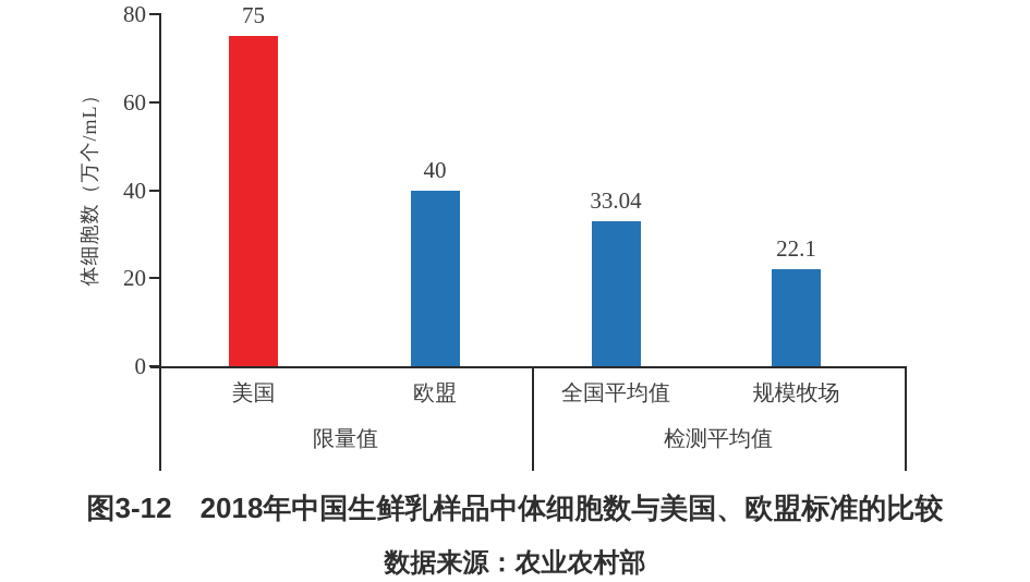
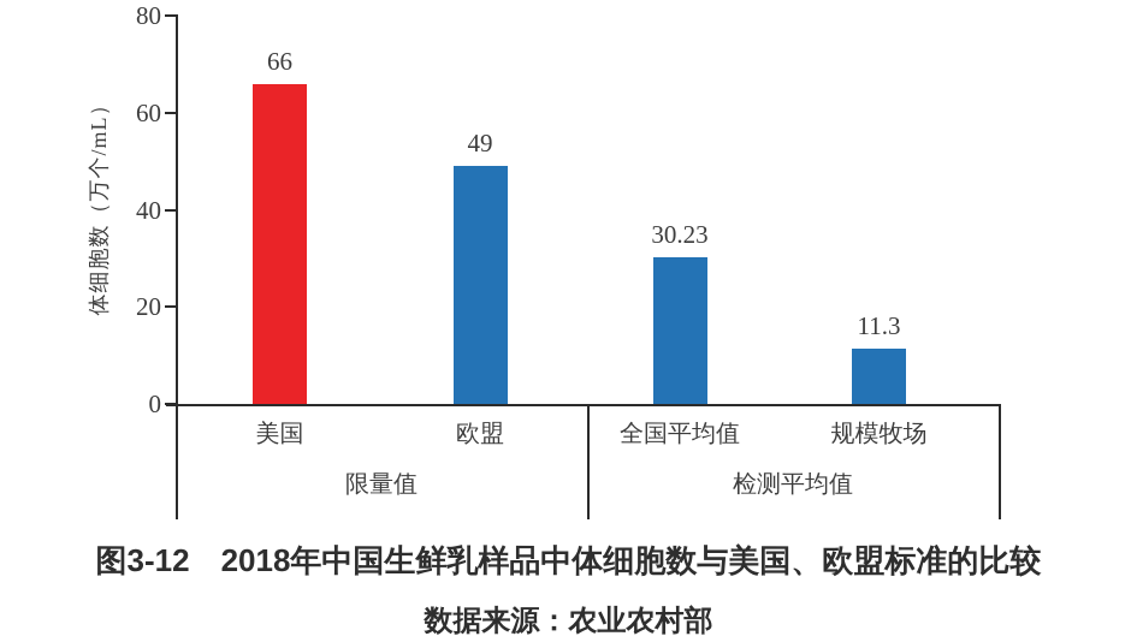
美国: 75 -> 66
欧盟: 40 -> 49
全国平均值: 33.04 -> 30.23
规模牧场: 22.1 -> 11.3
